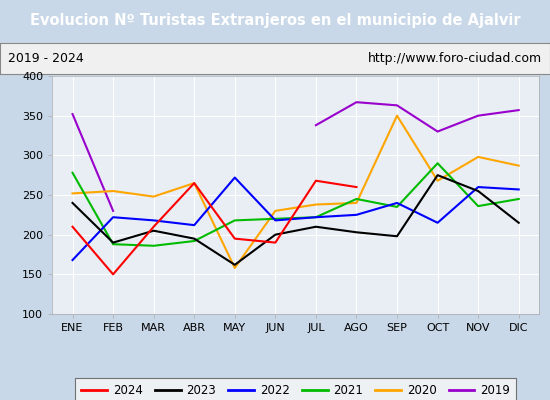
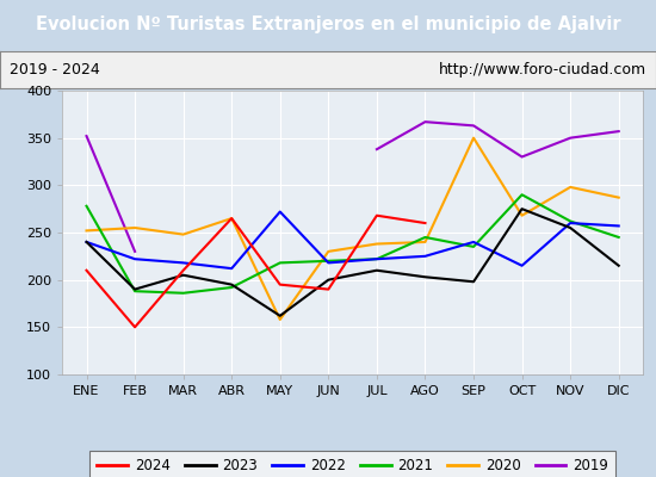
2022/ENE: 168 -> 240
2021/NOV: 236 -> 262
